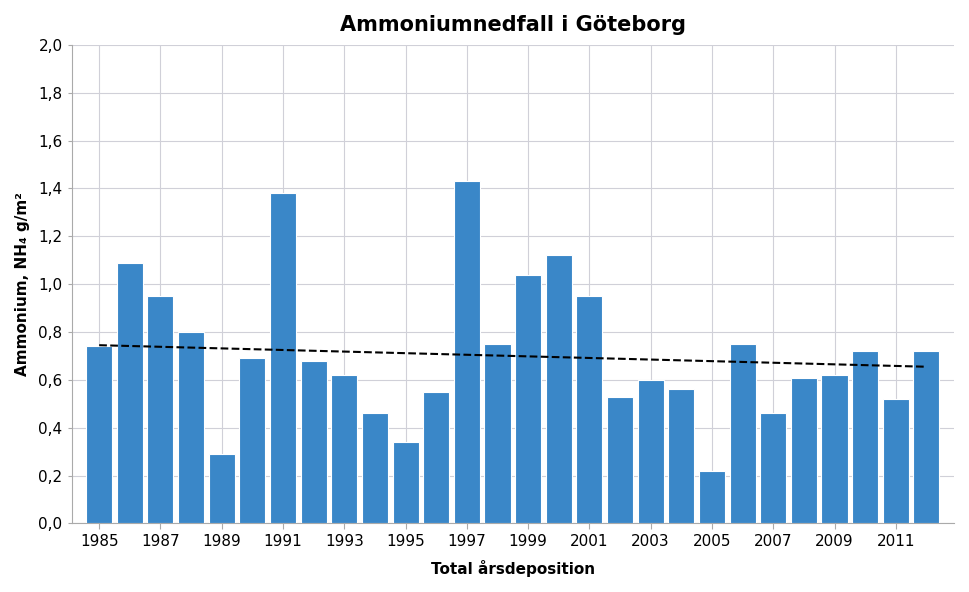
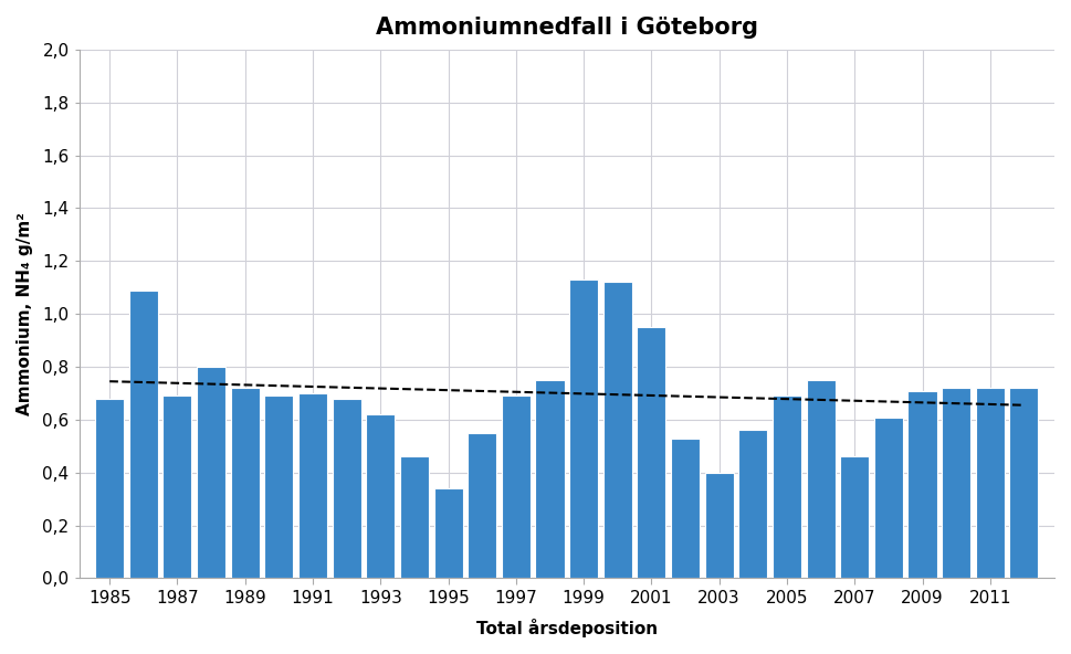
1985: 0,74 -> 0,68
1987: 0,95 -> 0,69
1989: 0,29 -> 0,72
1991: 1,38 -> 0,70
1997: 1,43 -> 0,69
1999: 1,04 -> 1,13
2003: 0,60 -> 0,40
2005: 0,22 -> 0,69
2009: 0,62 -> 0,71
2011: 0,52 -> 0,72
